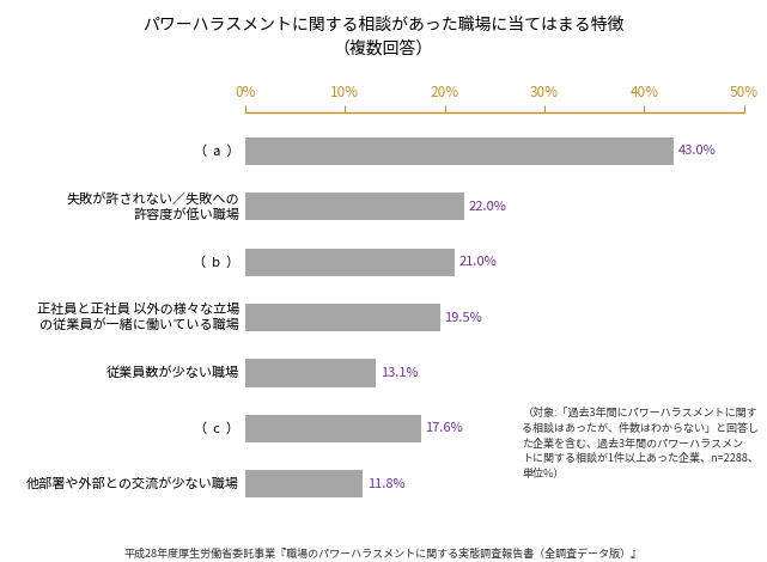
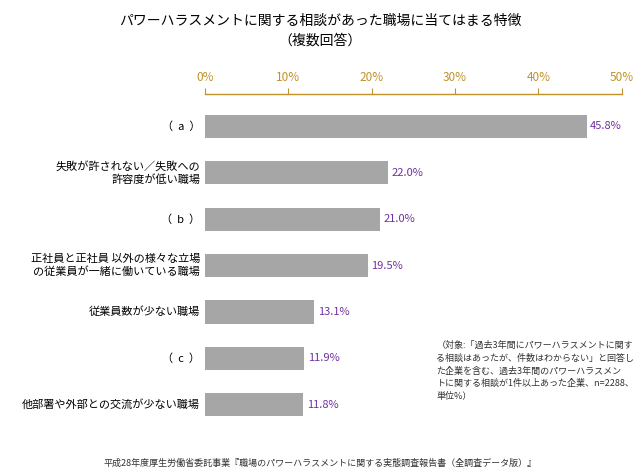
（ a ）: 43.0% -> 45.8%
（ c ）: 17.6% -> 11.9%
